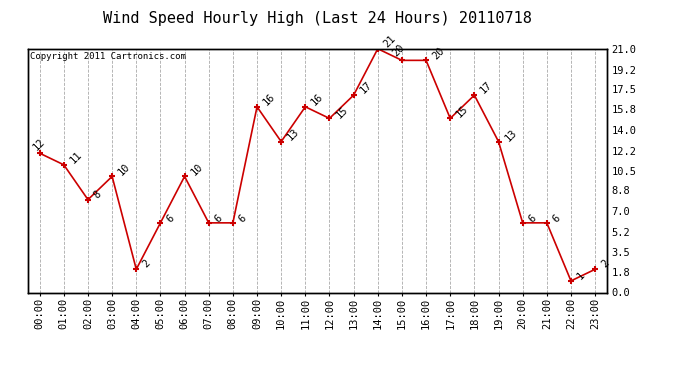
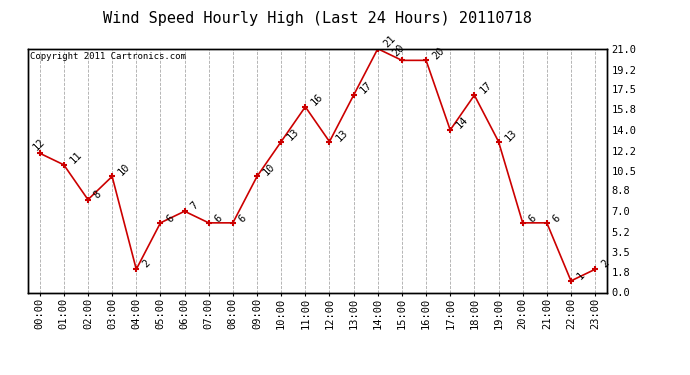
06:00: 10 -> 7
09:00: 16 -> 10
12:00: 15 -> 13
17:00: 15 -> 14
